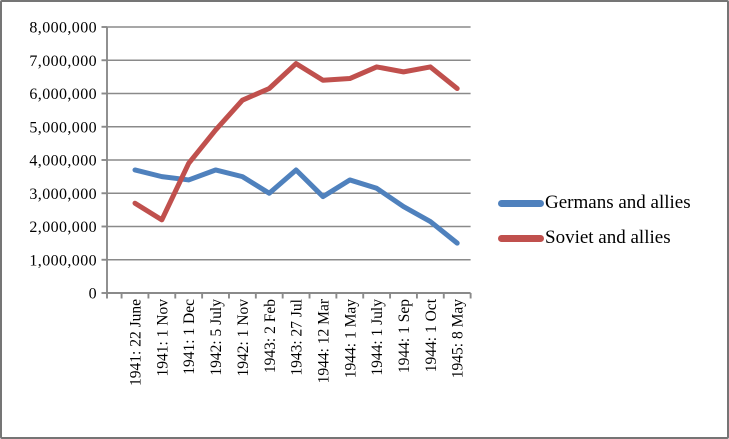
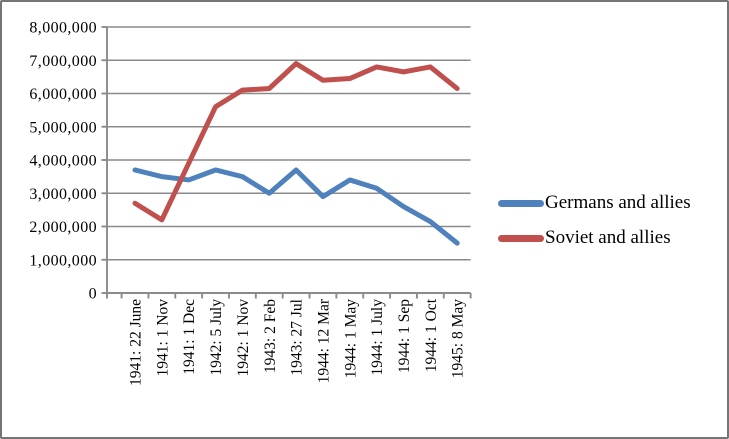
Soviet and allies/1942: 5 July: 4900000 -> 5600000
Soviet and allies/1942: 1 Nov: 5800000 -> 6100000
